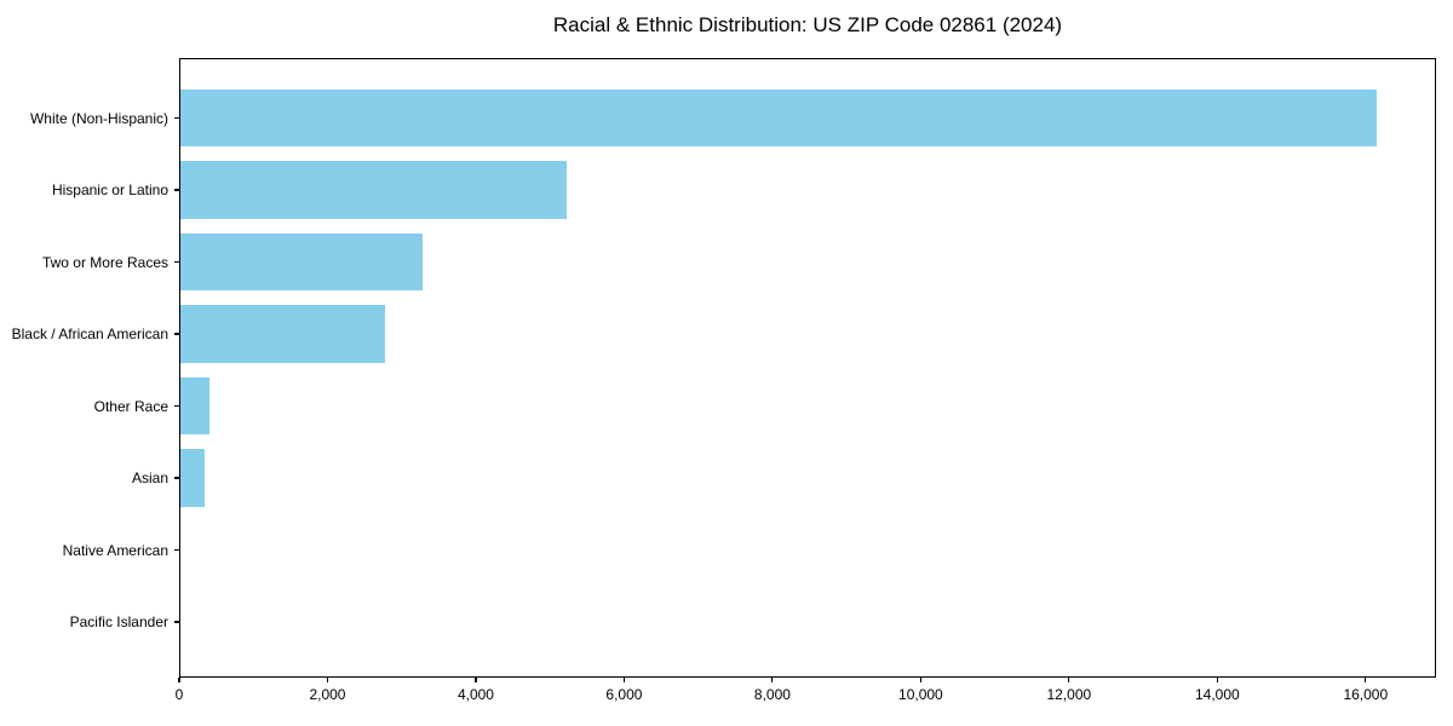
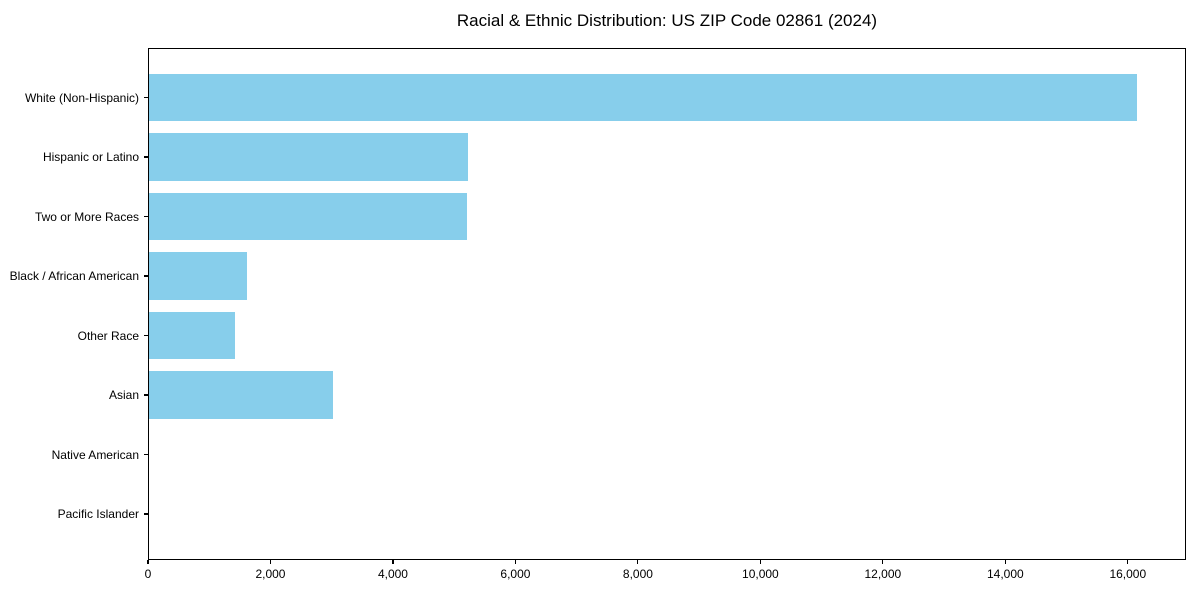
Two or More Races: 3300 -> 5200
Black / African American: 2800 -> 1600
Other Race: 400 -> 1400
Asian: 300 -> 3000
